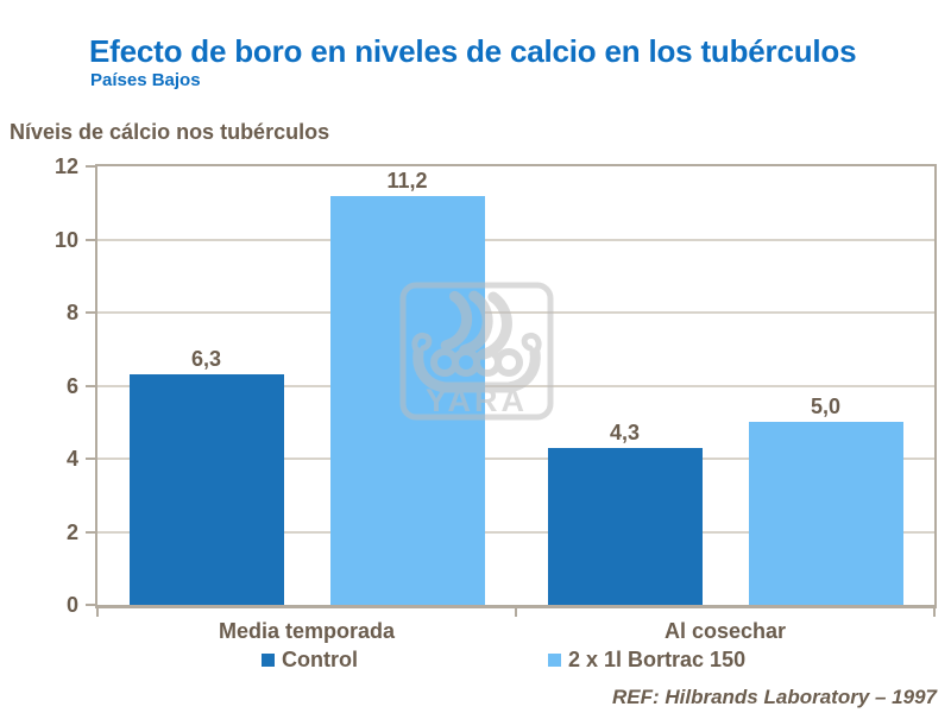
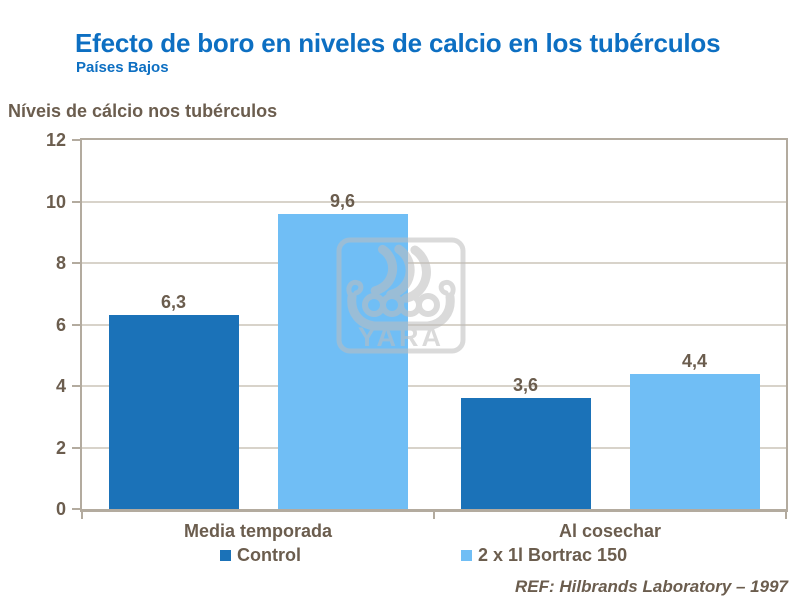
2 x 1l Bortrac 150/Media temporada: 11,2 -> 9,6
Control/Al cosechar: 4,3 -> 3,6
2 x 1l Bortrac 150/Al cosechar: 5,0 -> 4,4
